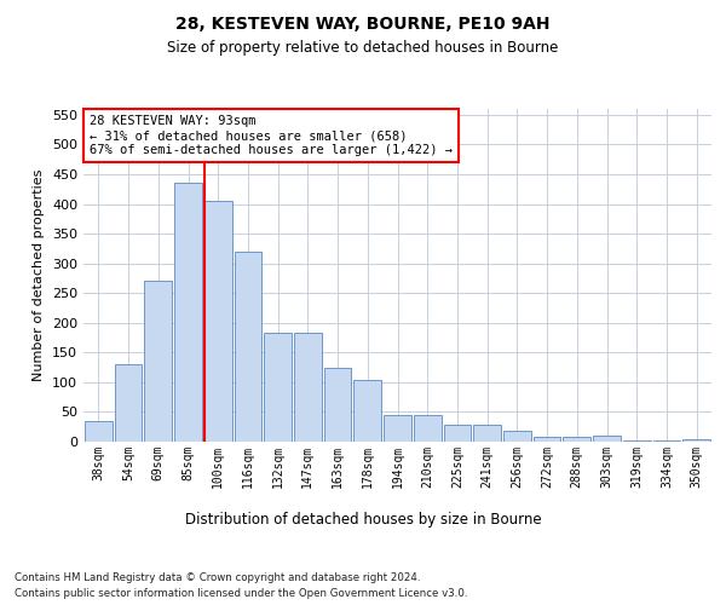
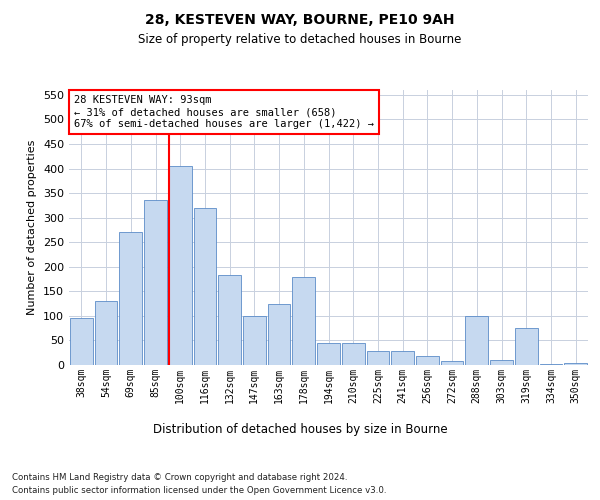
38sqm: 35 -> 95
85sqm: 435 -> 335
147sqm: 183 -> 100
178sqm: 103 -> 180
288sqm: 8 -> 100
319sqm: 3 -> 75
